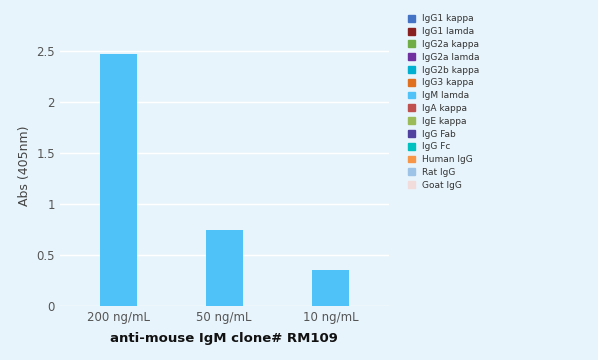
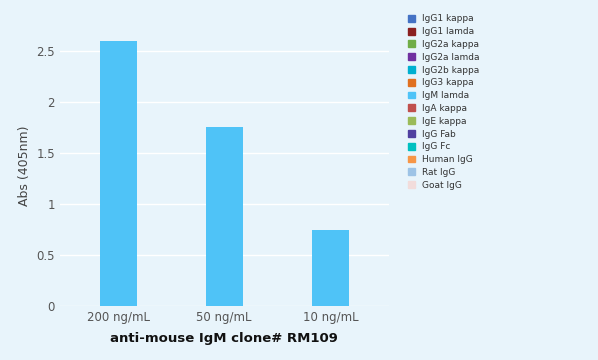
200 ng/mL: 2.47 -> 2.60
50 ng/mL: 0.74 -> 1.75
10 ng/mL: 0.35 -> 0.74
